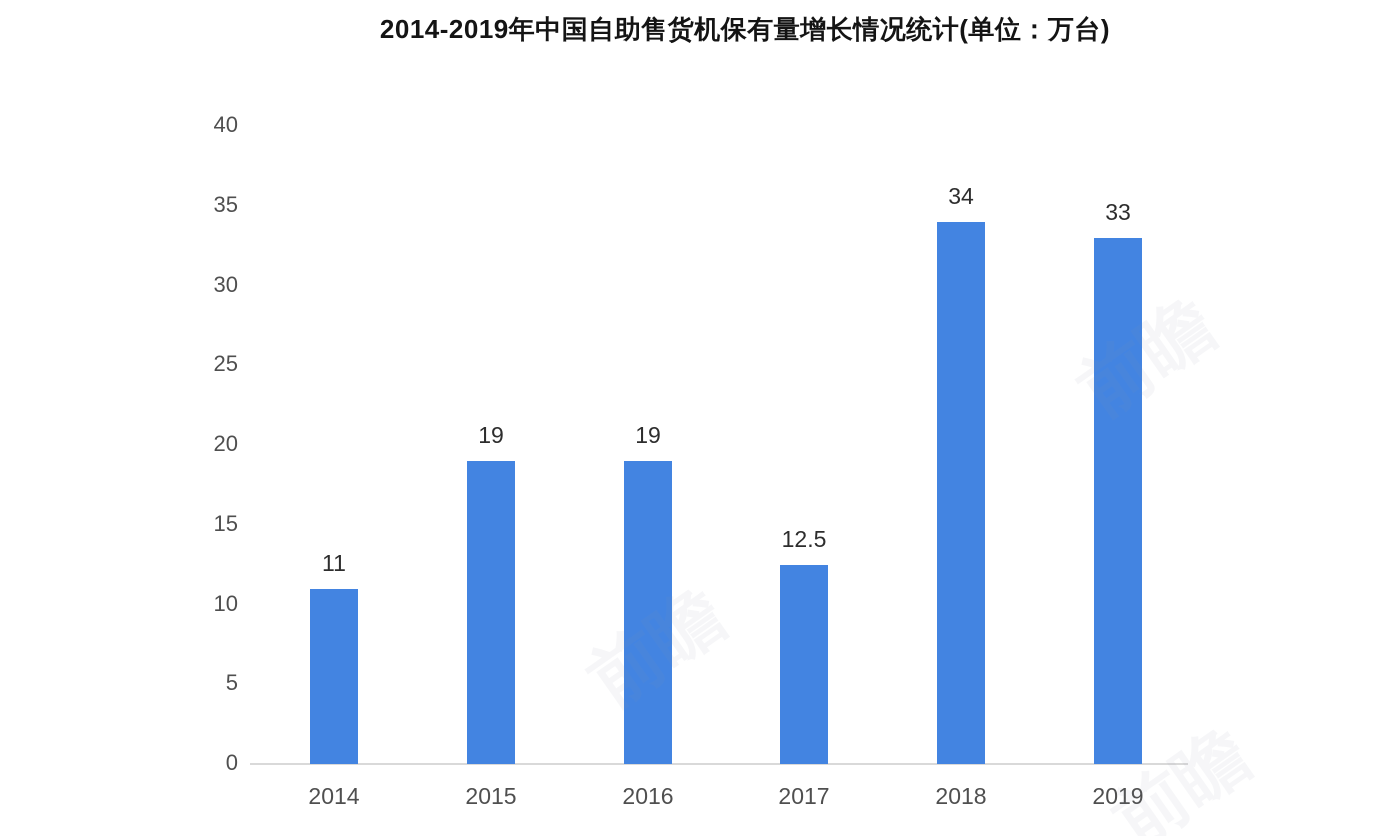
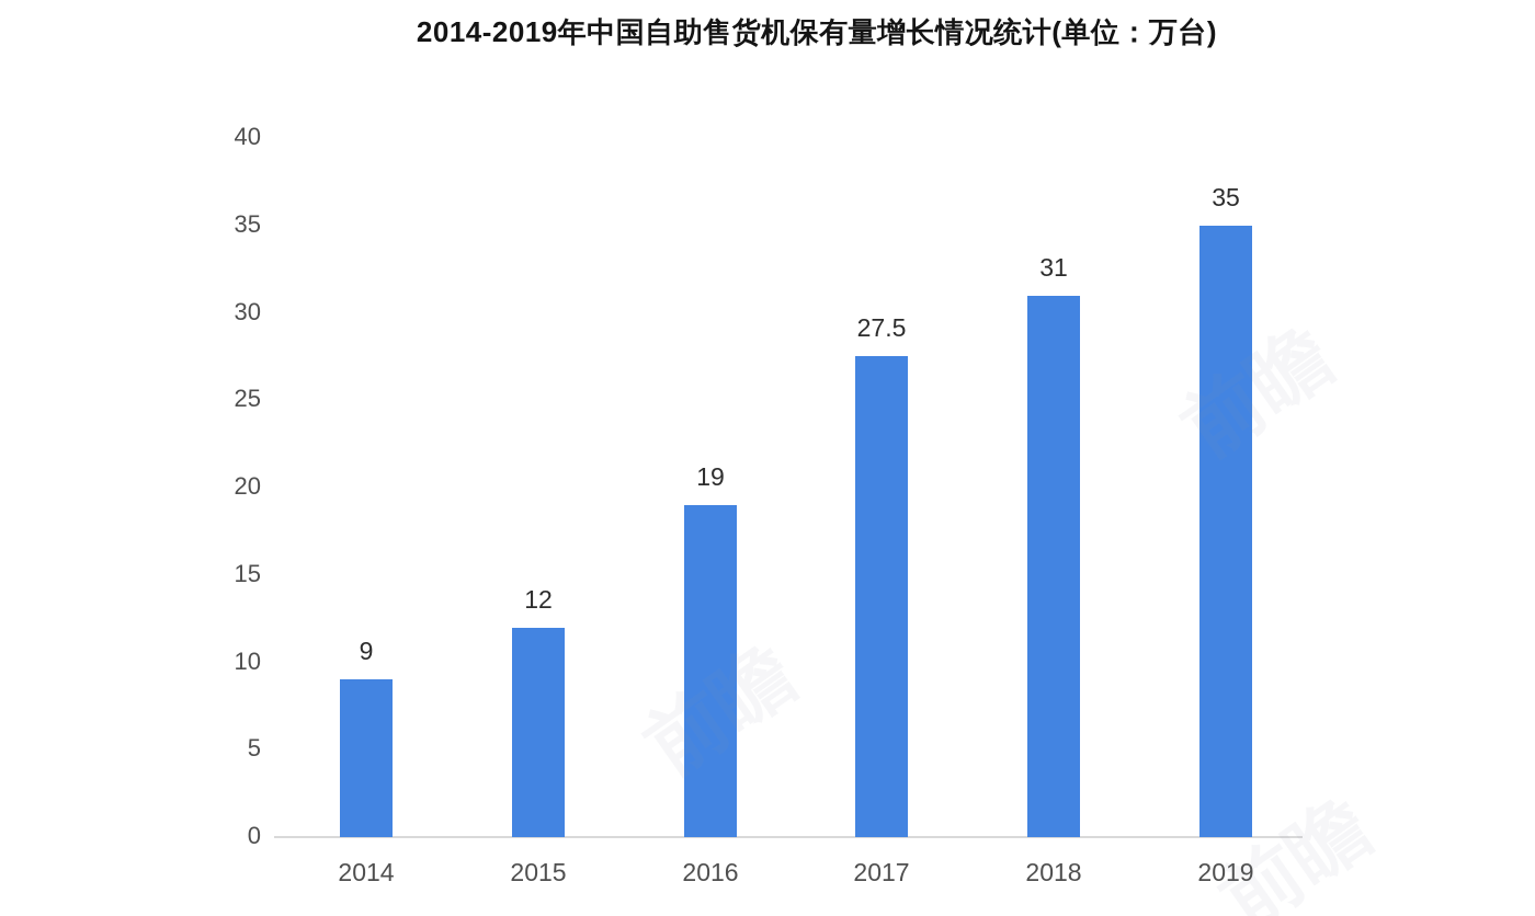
2014: 11 -> 9
2015: 19 -> 12
2017: 12.5 -> 27.5
2018: 34 -> 31
2019: 33 -> 35
